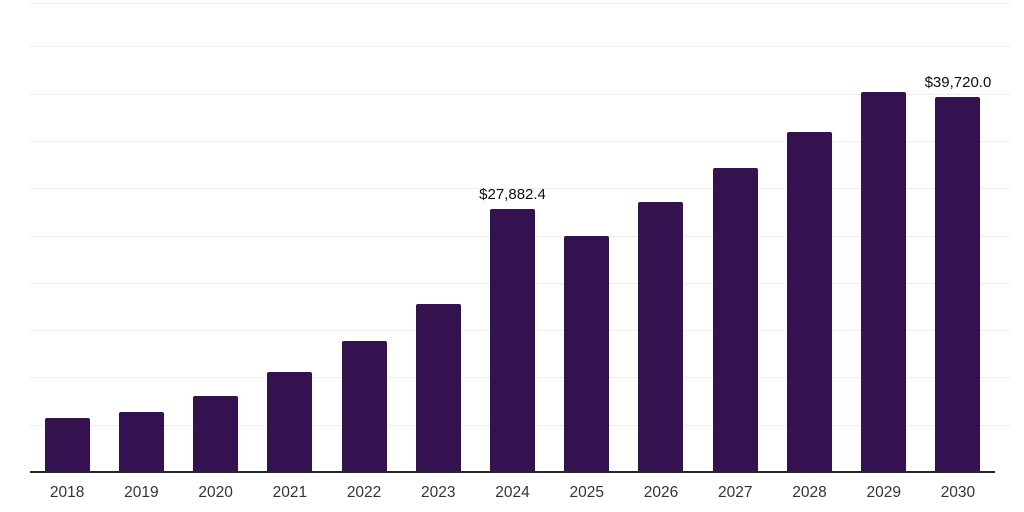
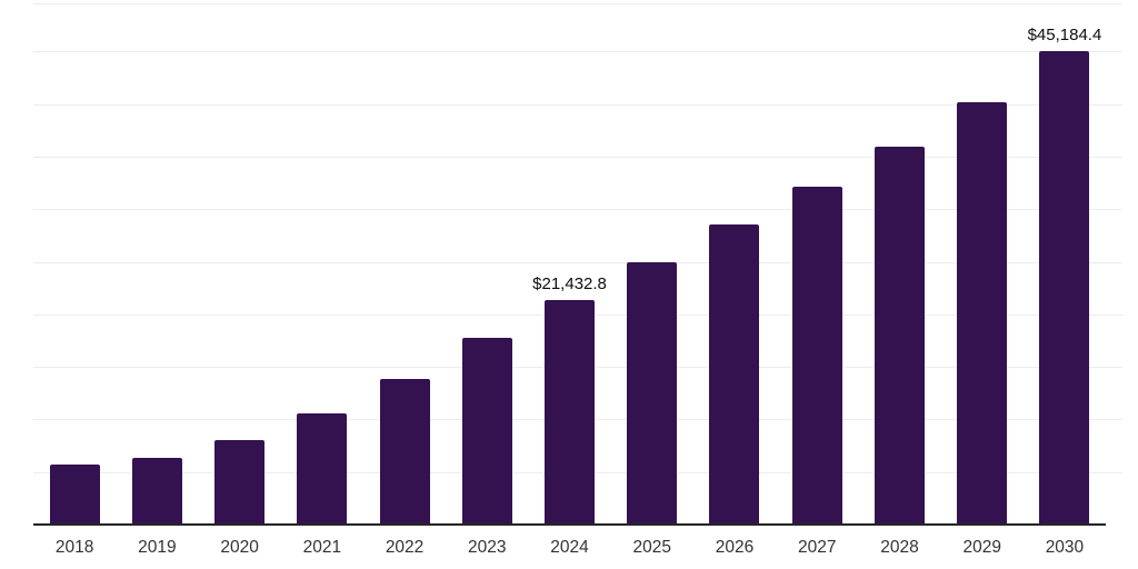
2024: $27,882.4 -> $21,432.8
2030: $39,720.0 -> $45,184.4
